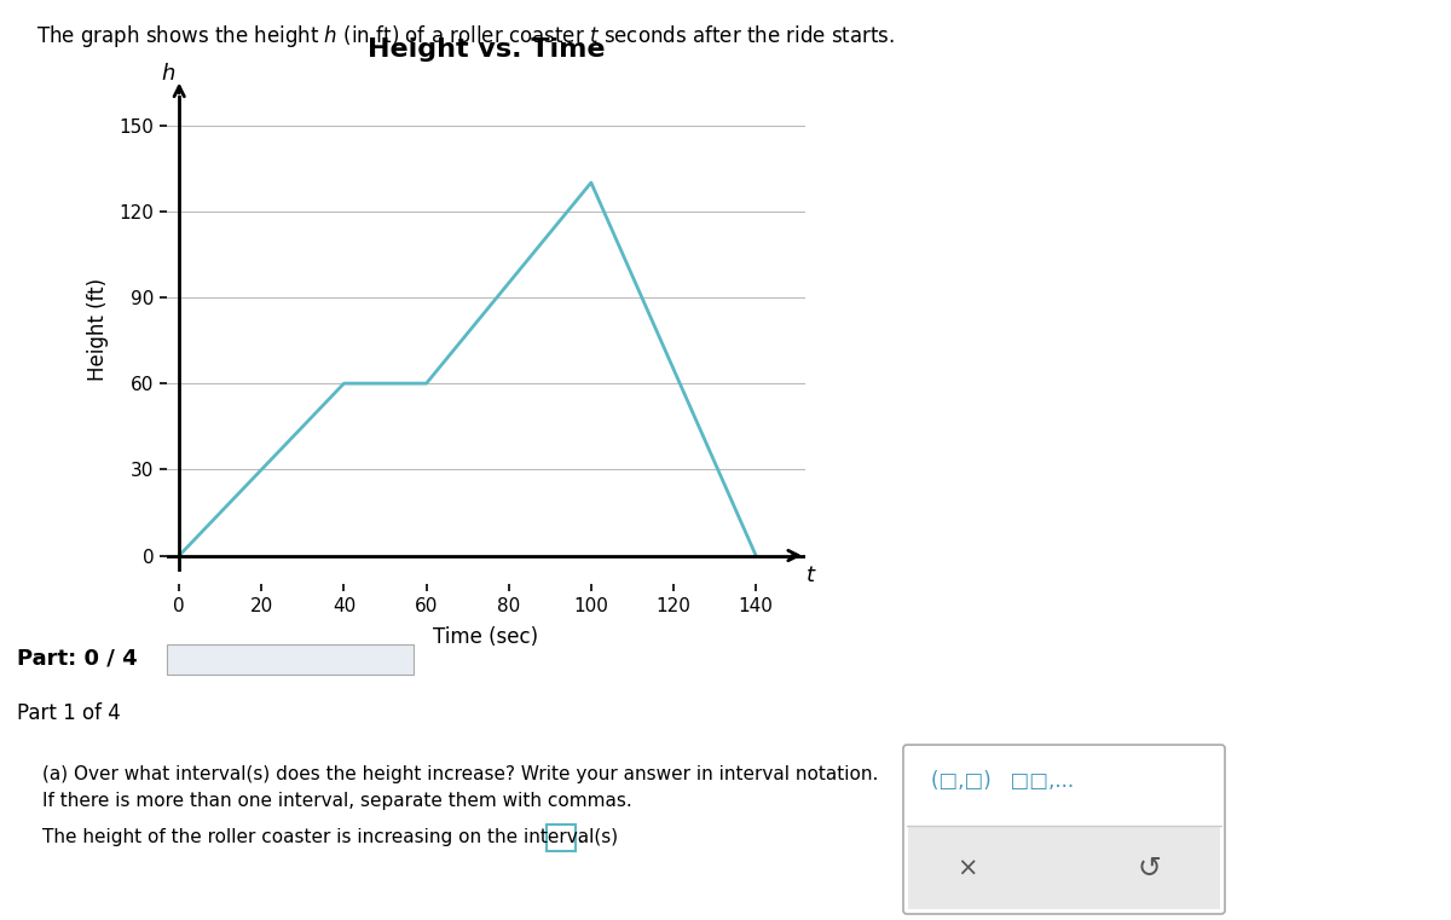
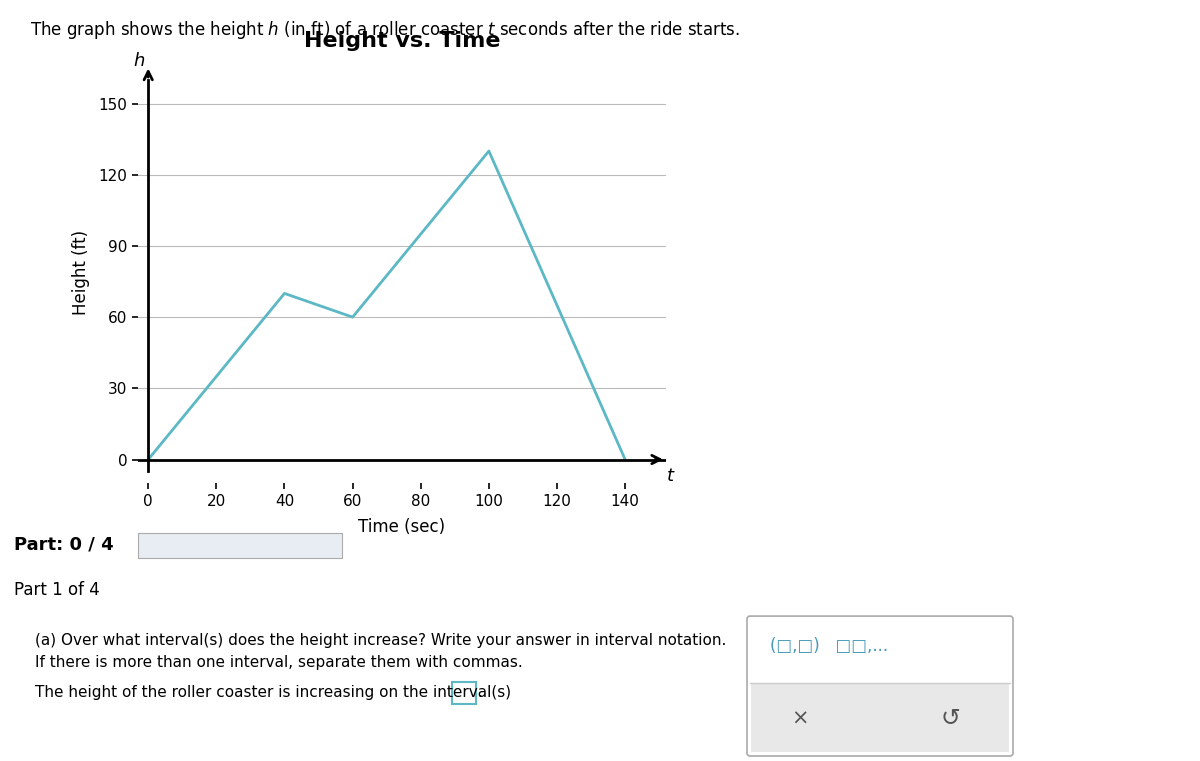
40: 60 -> 70
